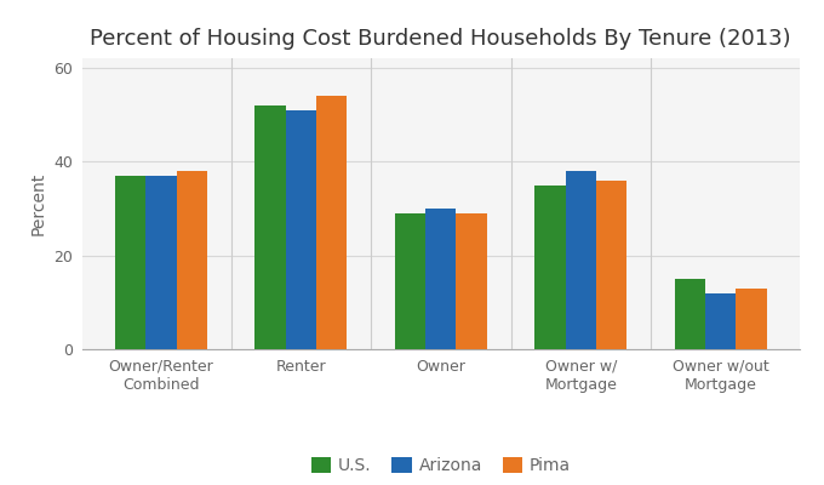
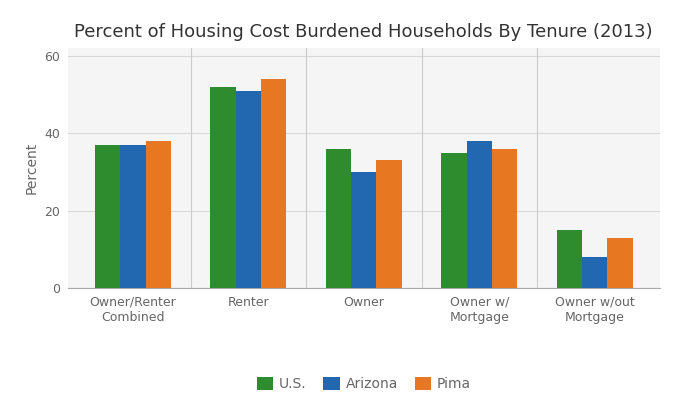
U.S./Owner: 29 -> 36
Pima/Owner: 29 -> 33
Arizona/Owner w/out Mortgage: 12 -> 8
